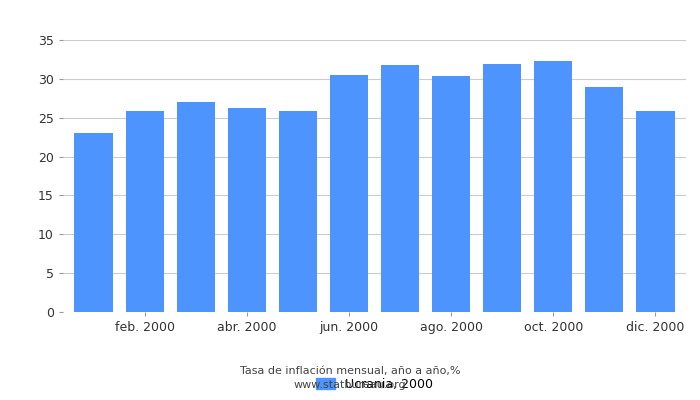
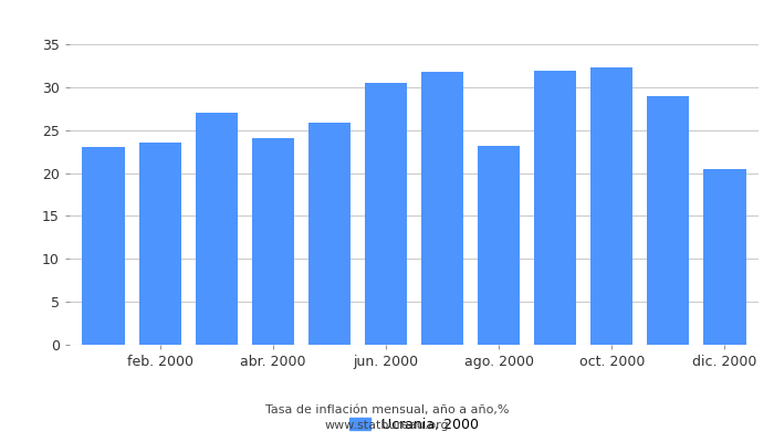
feb. 2000: 25.8 -> 23.6
abr. 2000: 26.3 -> 24.0
ago. 2000: 30.4 -> 23.2
dic. 2000: 25.9 -> 20.4
